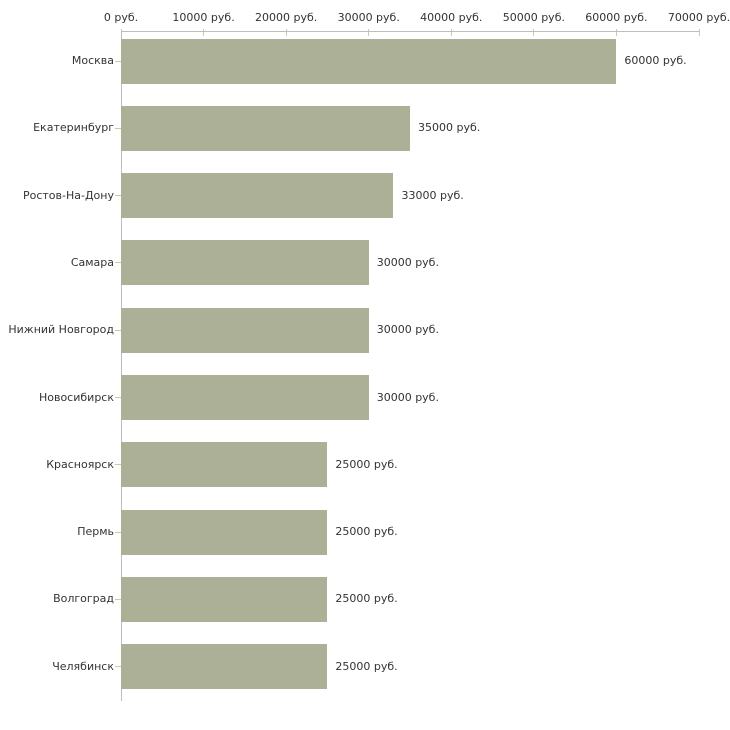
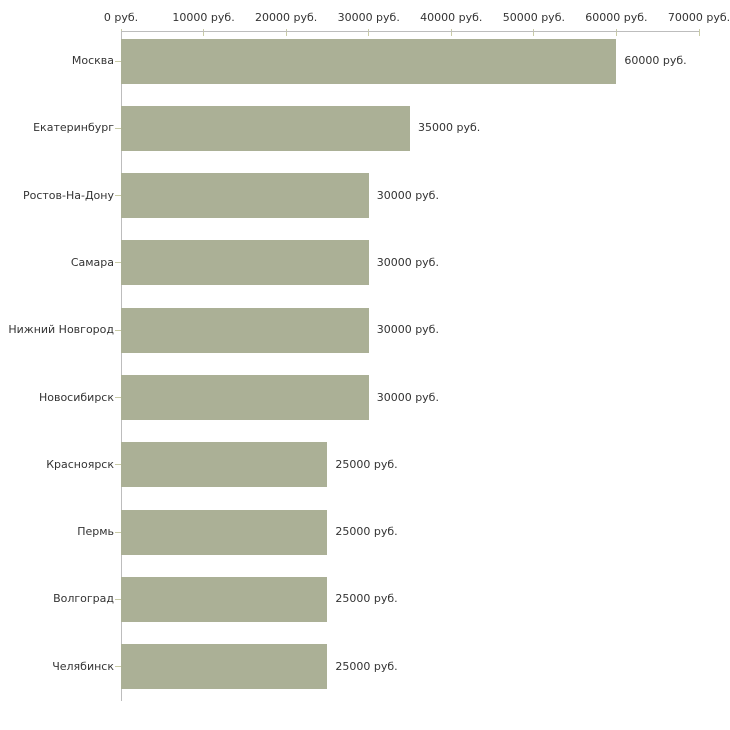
Ростов-На-Дону: 33000 -> 30000
